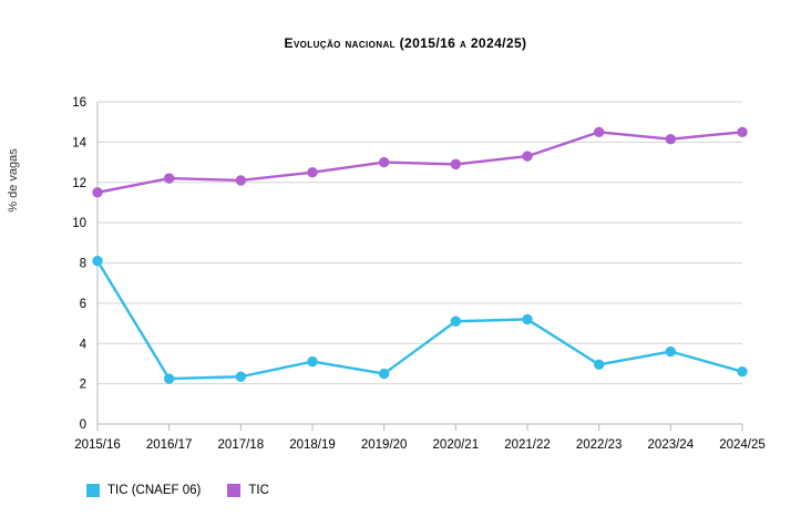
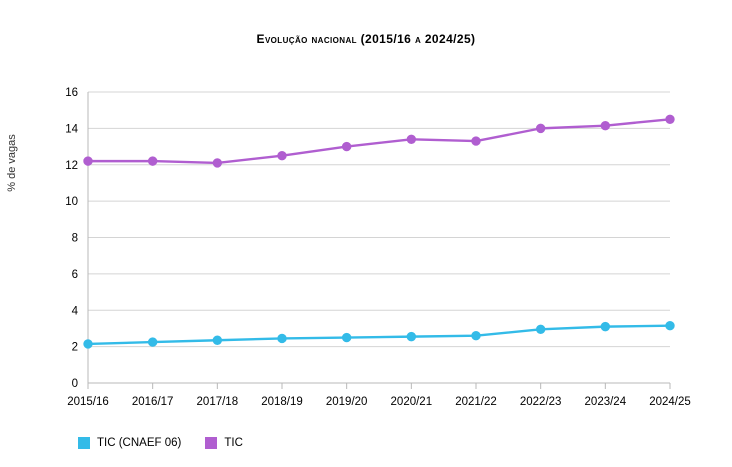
TIC (CNAEF 06)/2015/16: 8.1 -> 2.1
TIC/2015/16: 11.5 -> 12.2
TIC (CNAEF 06)/2018/19: 3.1 -> 2.5
TIC (CNAEF 06)/2020/21: 5.1 -> 2.5
TIC/2020/21: 12.9 -> 13.4
TIC (CNAEF 06)/2021/22: 5.2 -> 2.6
TIC/2022/23: 14.5 -> 14.0
TIC (CNAEF 06)/2023/24: 3.6 -> 3.1
TIC (CNAEF 06)/2024/25: 2.6 -> 3.1
